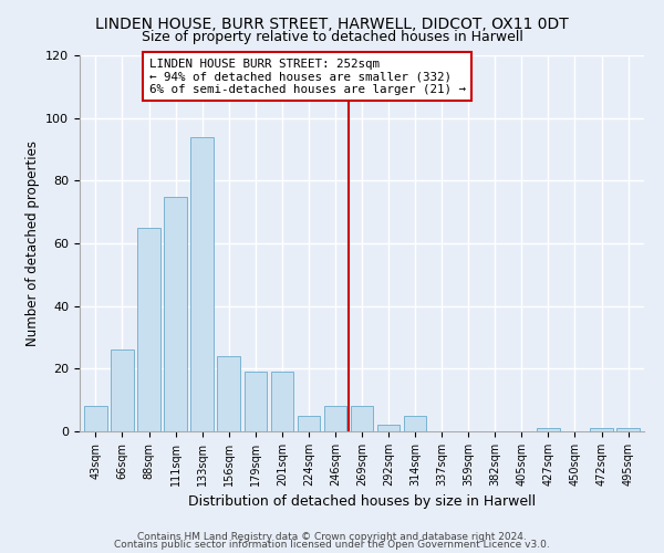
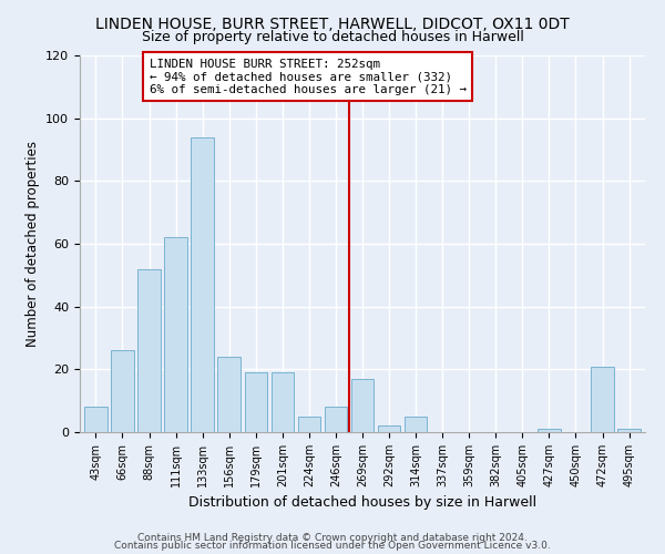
88sqm: 65 -> 52
111sqm: 75 -> 62
269sqm: 8 -> 17
472sqm: 1 -> 21
